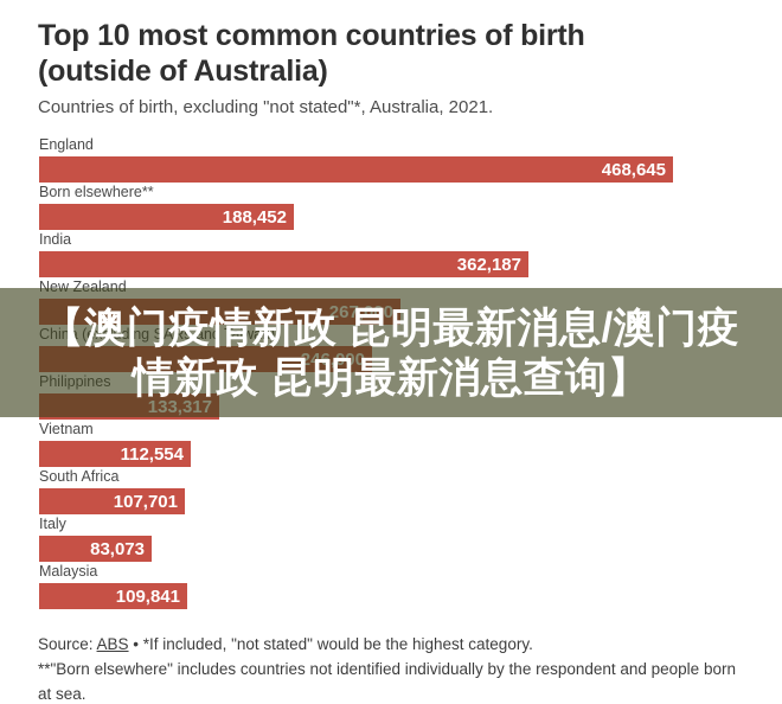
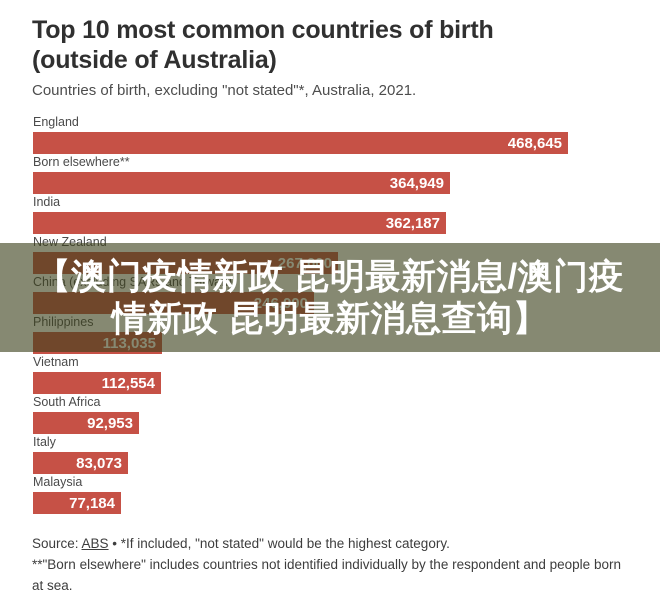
Born elsewhere**: 188,452 -> 364,949
Philippines: 133,317 -> 113,035
South Africa: 107,701 -> 92,953
Malaysia: 109,841 -> 77,184
